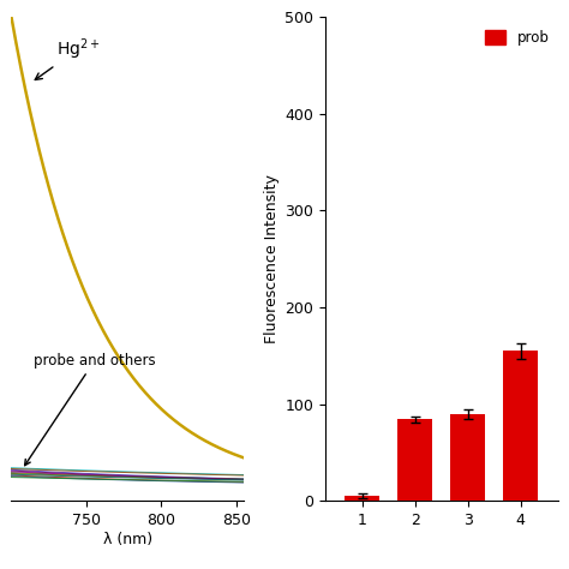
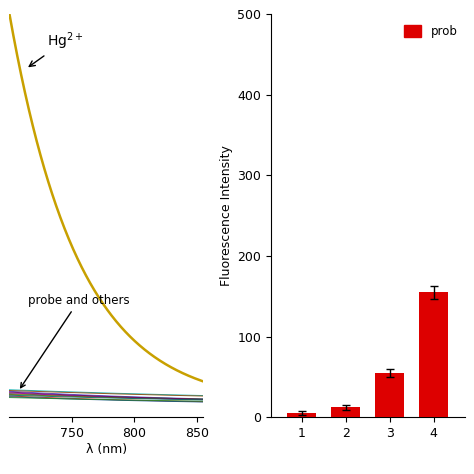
2: 84 -> 12
3: 90 -> 55
